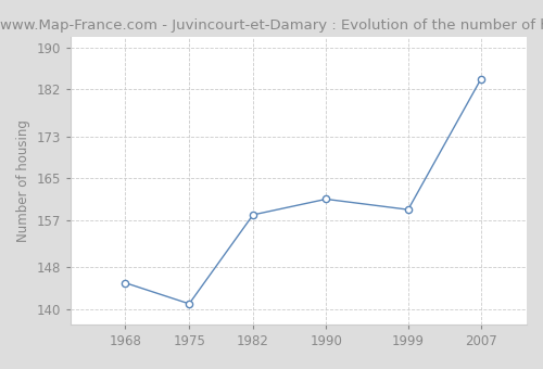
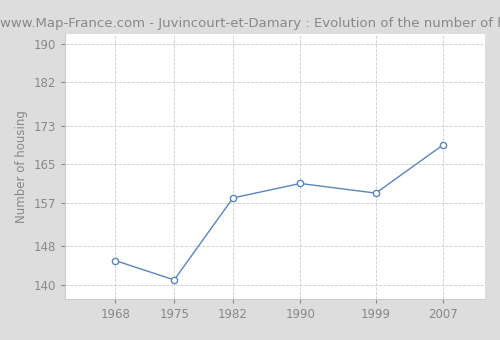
2007: 184 -> 169
